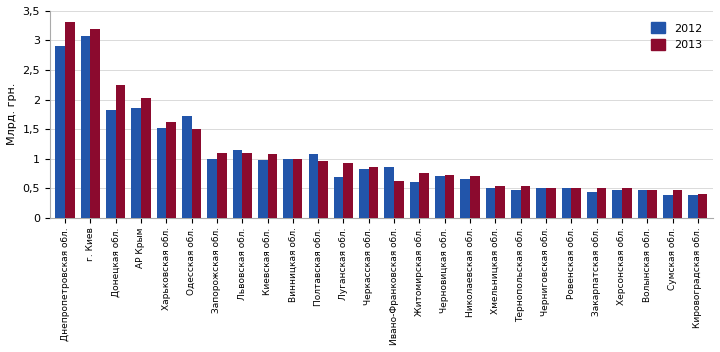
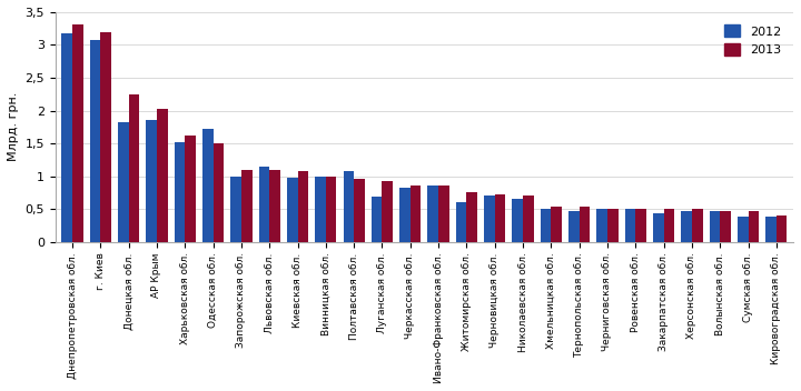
2012/Днепропетровская обл.: 2,90 -> 3,18
2013/Ивано-Франковская обл.: 0,62 -> 0,85
